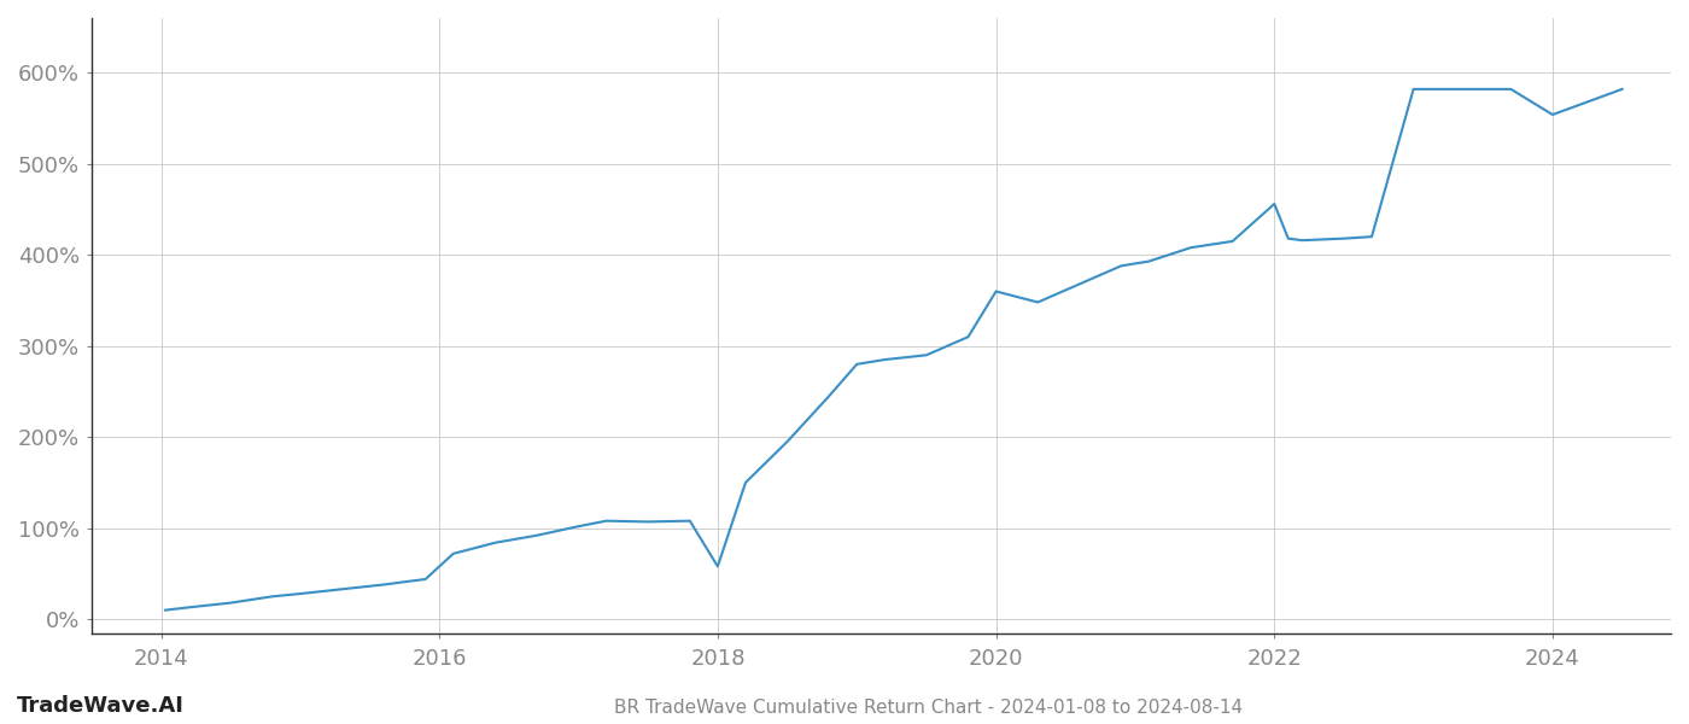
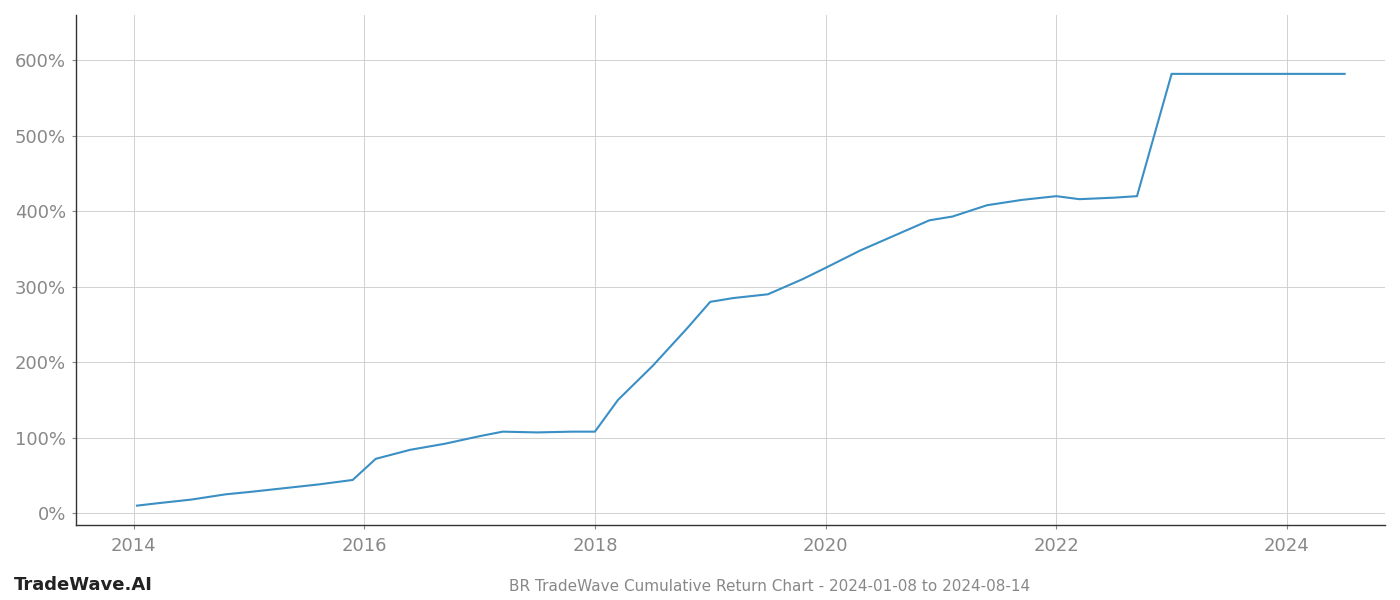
2018: 58% -> 108%
2020: 360% -> 325%
2022: 456% -> 420%
2024: 554% -> 582%
